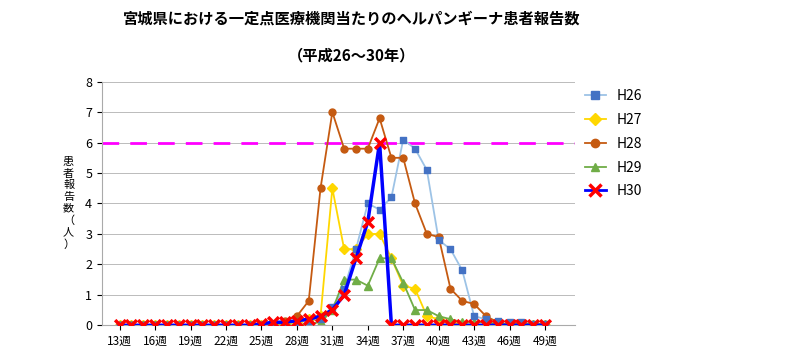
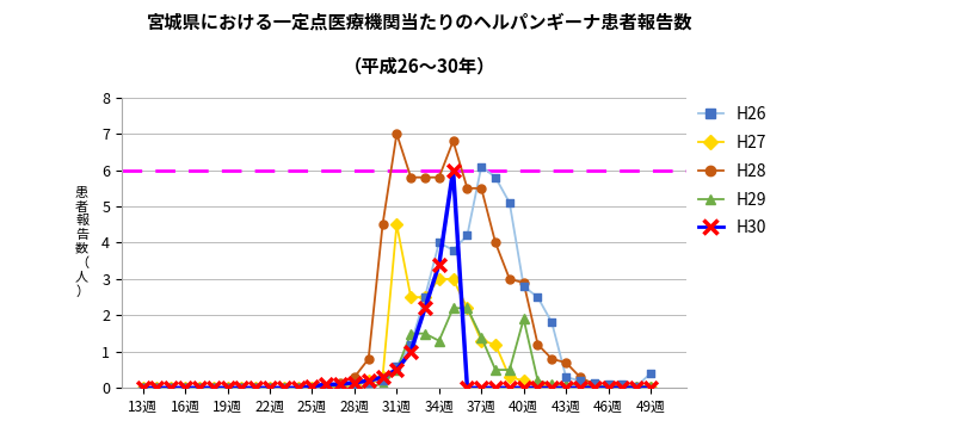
H29/40週: 0.30 -> 1.90
H26/49週: 0.05 -> 0.40
